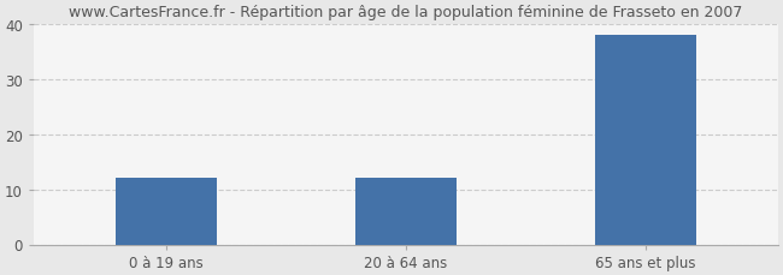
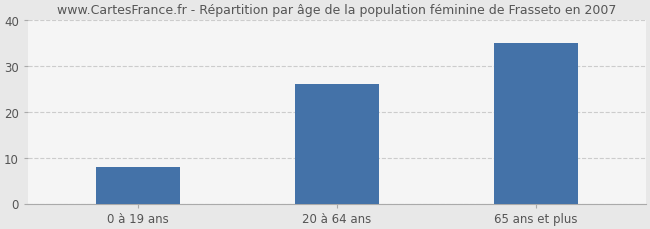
0 à 19 ans: 12 -> 8
20 à 64 ans: 12 -> 26
65 ans et plus: 38 -> 35
